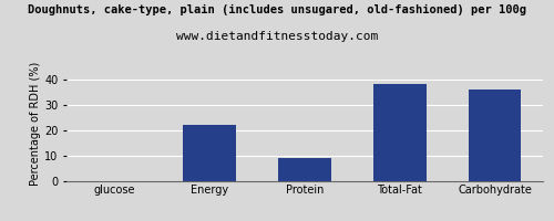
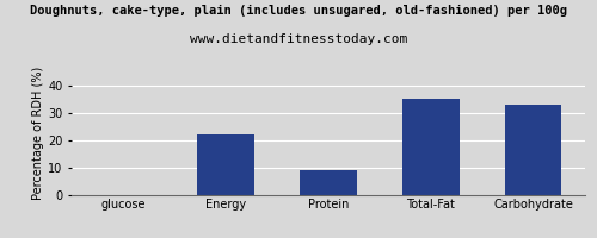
Total-Fat: 38 -> 35
Carbohydrate: 36 -> 33
